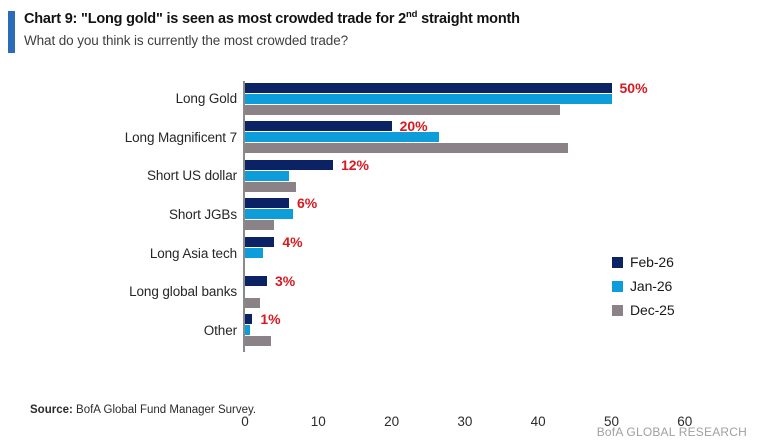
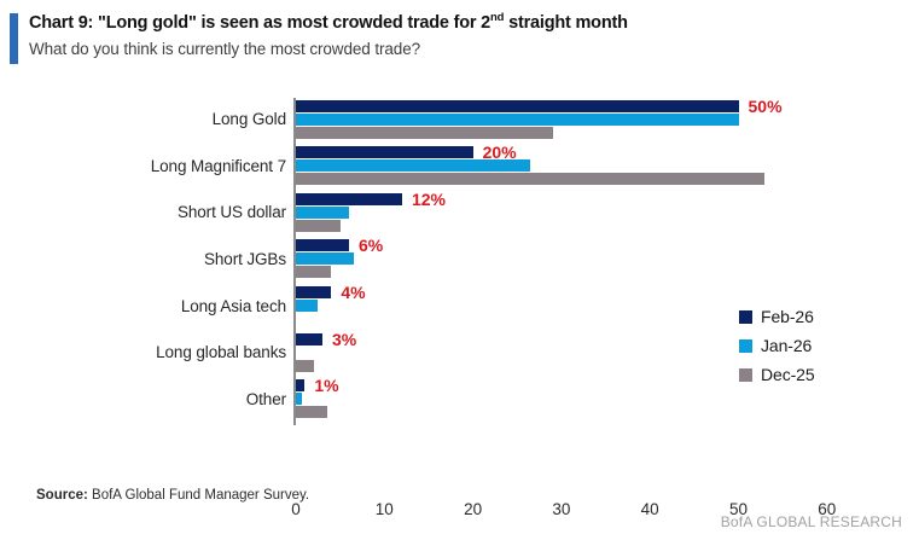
Dec-25/Long Gold: 43 -> 29
Dec-25/Long Magnificent 7: 44 -> 53
Dec-25/Short US dollar: 7 -> 5
